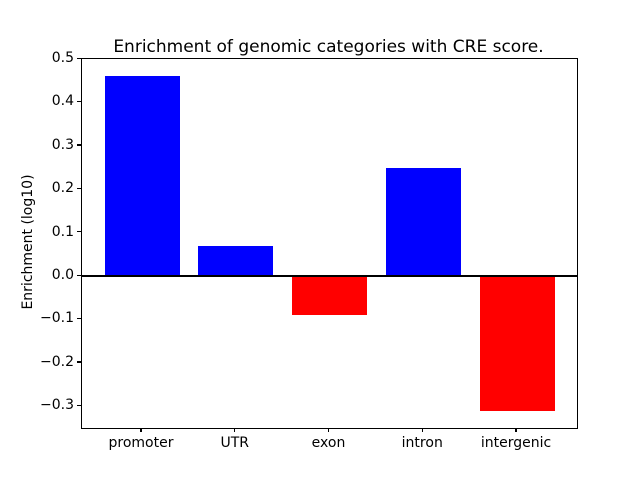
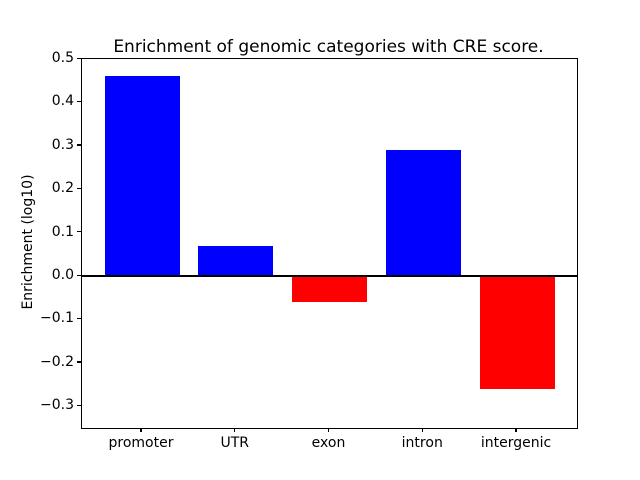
exon: -0.09 -> -0.06
intron: 0.25 -> 0.29
intergenic: -0.31 -> -0.26
